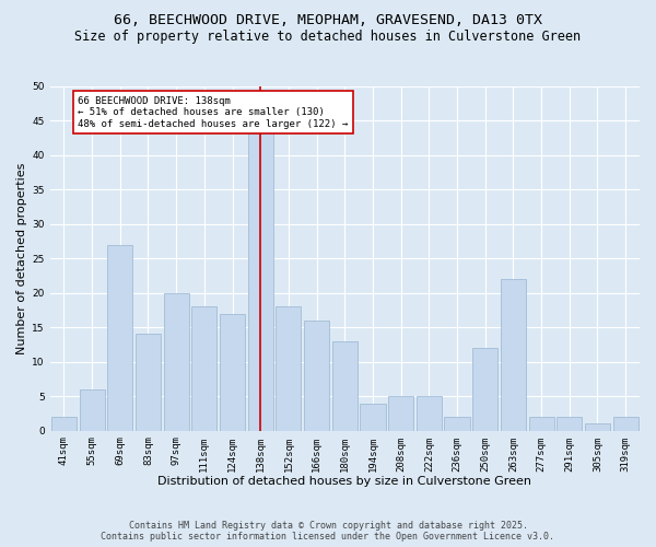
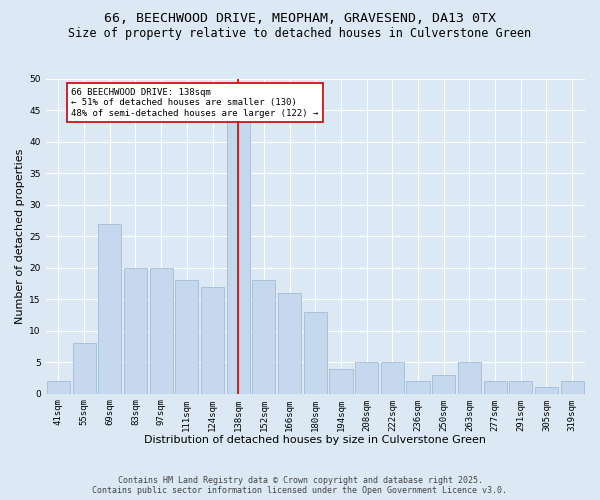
55sqm: 6 -> 8
83sqm: 14 -> 20
250sqm: 12 -> 3
263sqm: 22 -> 5
